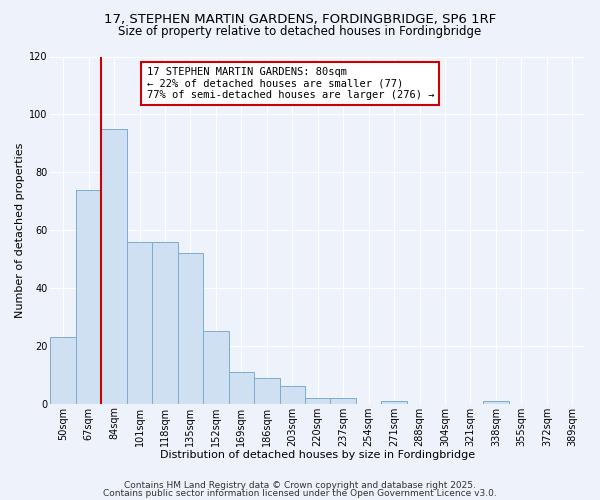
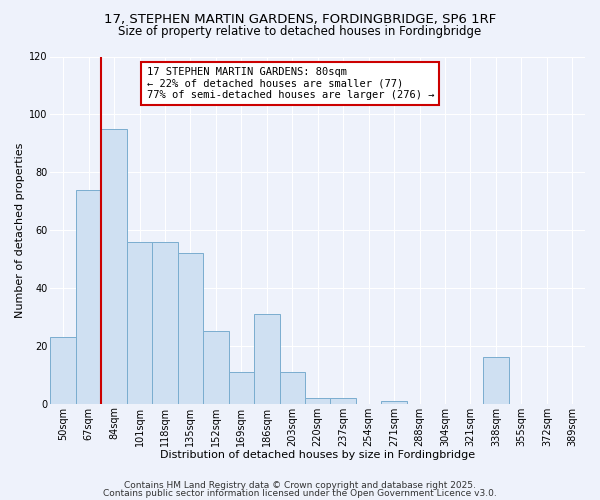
186sqm: 9 -> 31
203sqm: 6 -> 11
338sqm: 1 -> 16
